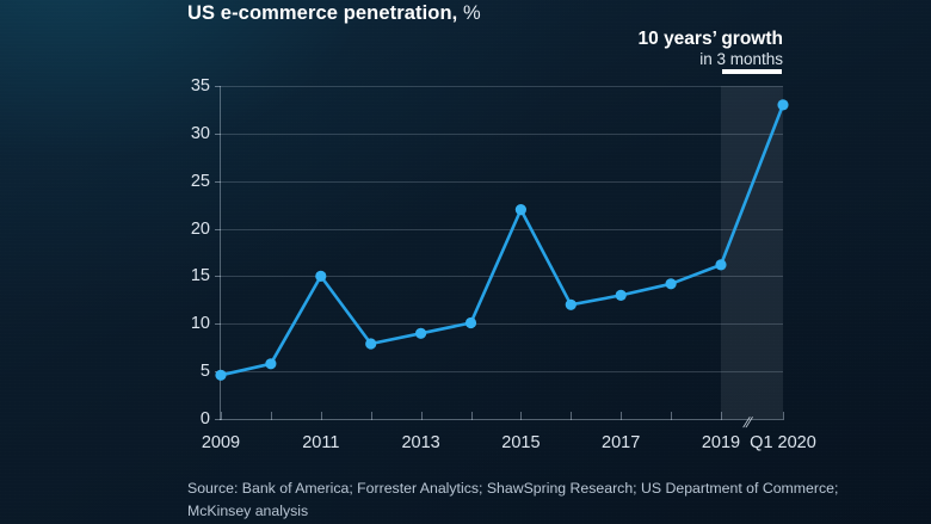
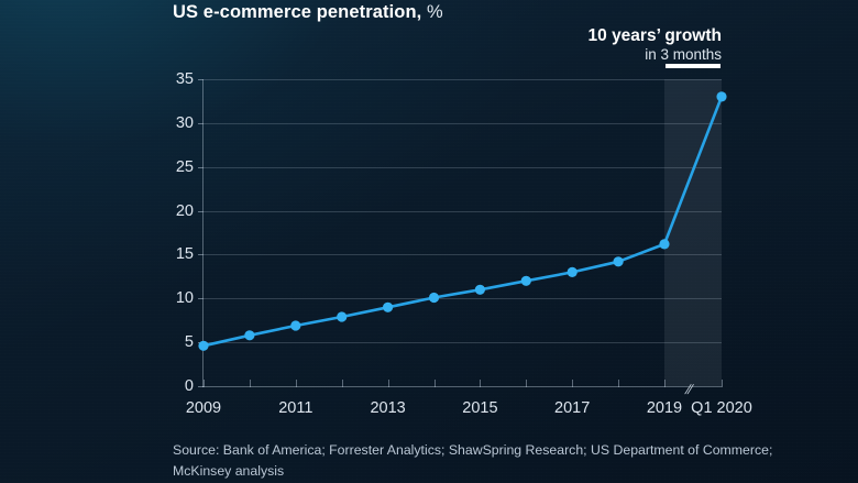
2011: 15 -> 7
2015: 22 -> 11
